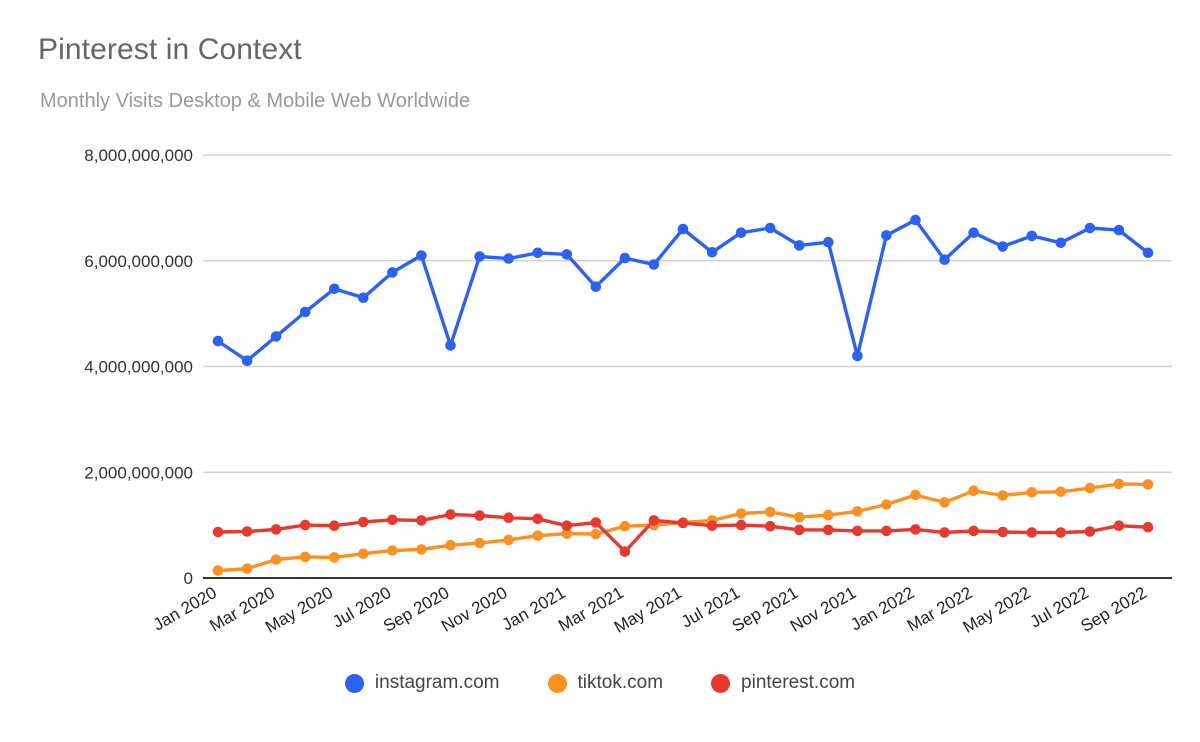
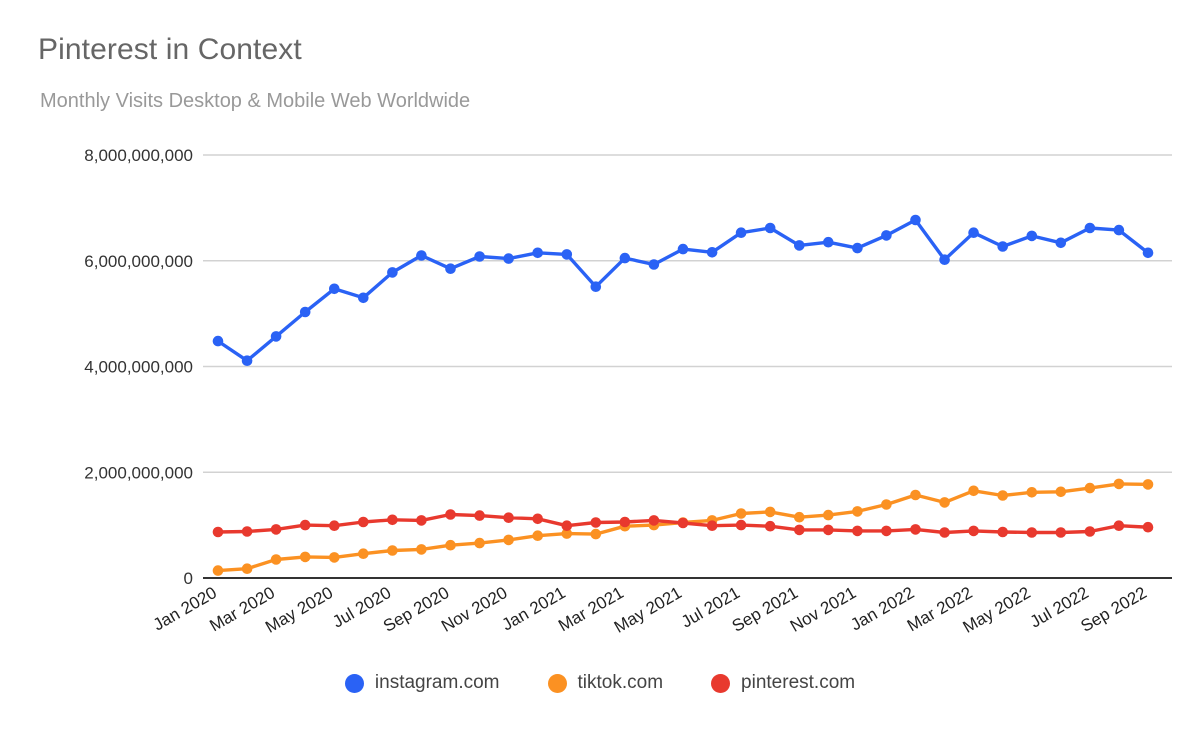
instagram.com/Sep 2020: 4400000000 -> 5800000000
pinterest.com/Mar 2021: 500000000 -> 1100000000
instagram.com/May 2021: 6600000000 -> 6200000000
instagram.com/Nov 2021: 4200000000 -> 6200000000
